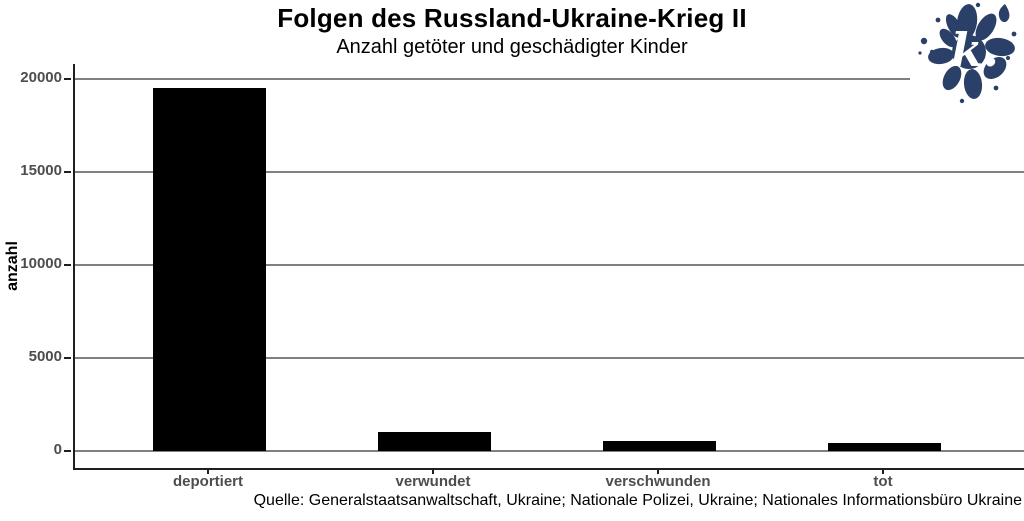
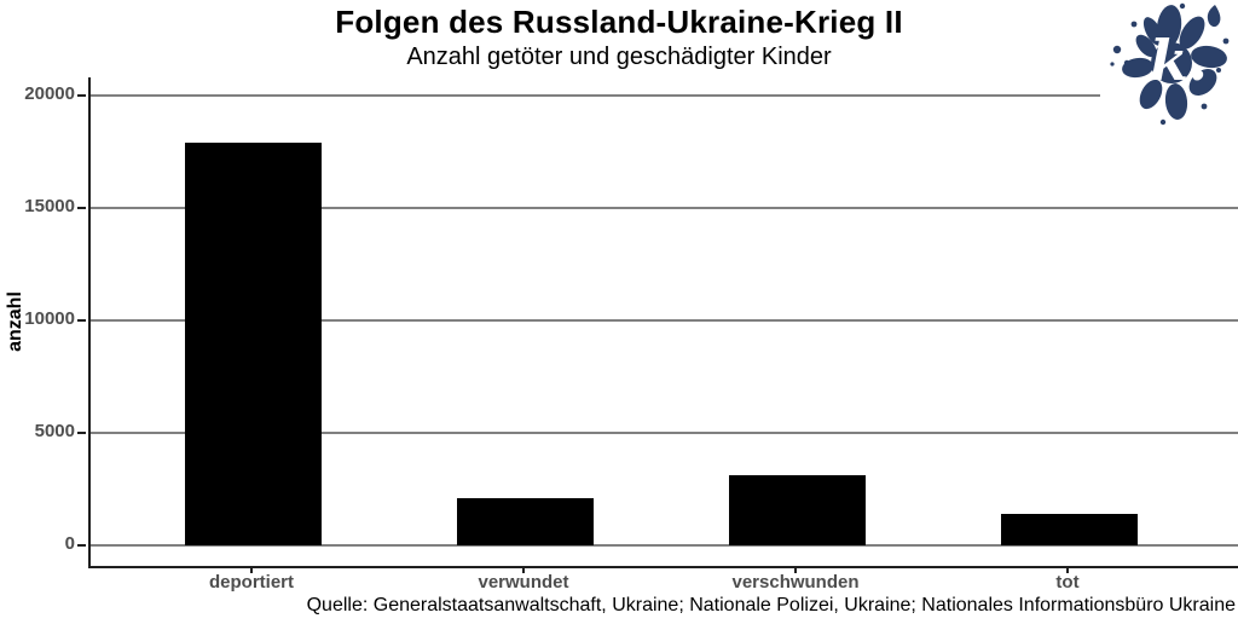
deportiert: 19500 -> 17900
verwundet: 1000 -> 2100
verschwunden: 600 -> 3100
tot: 400 -> 1400
